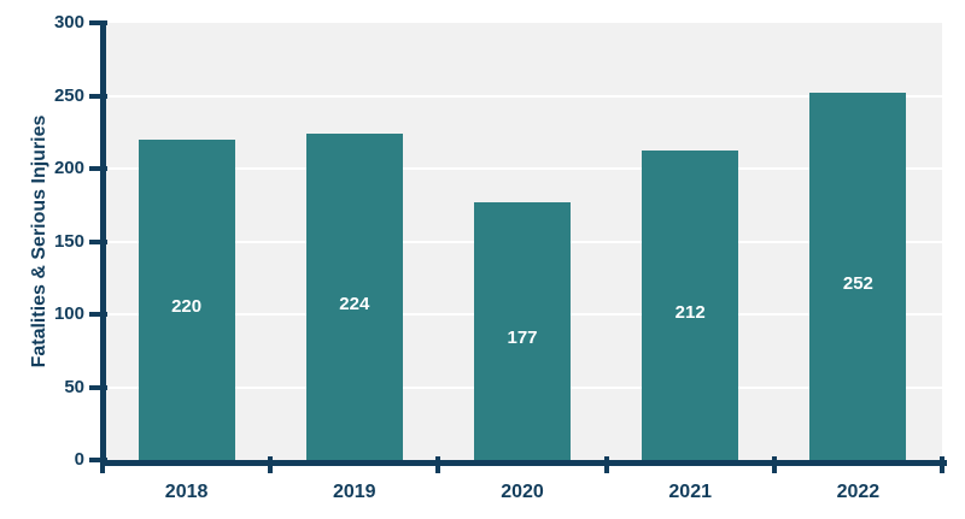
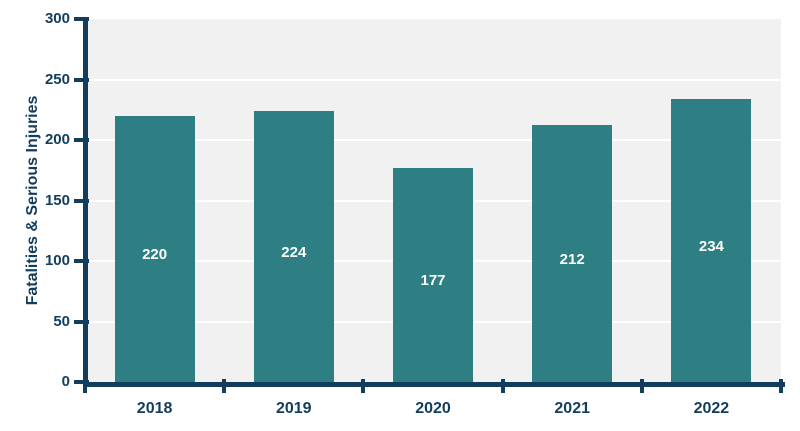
2022: 252 -> 234
